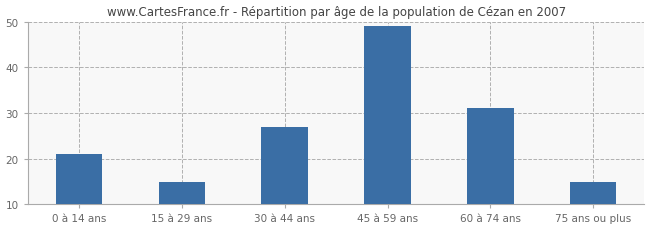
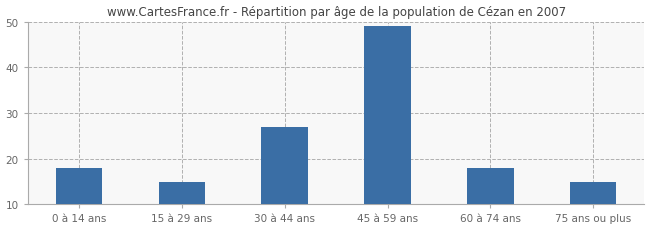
0 à 14 ans: 21 -> 18
60 à 74 ans: 31 -> 18
